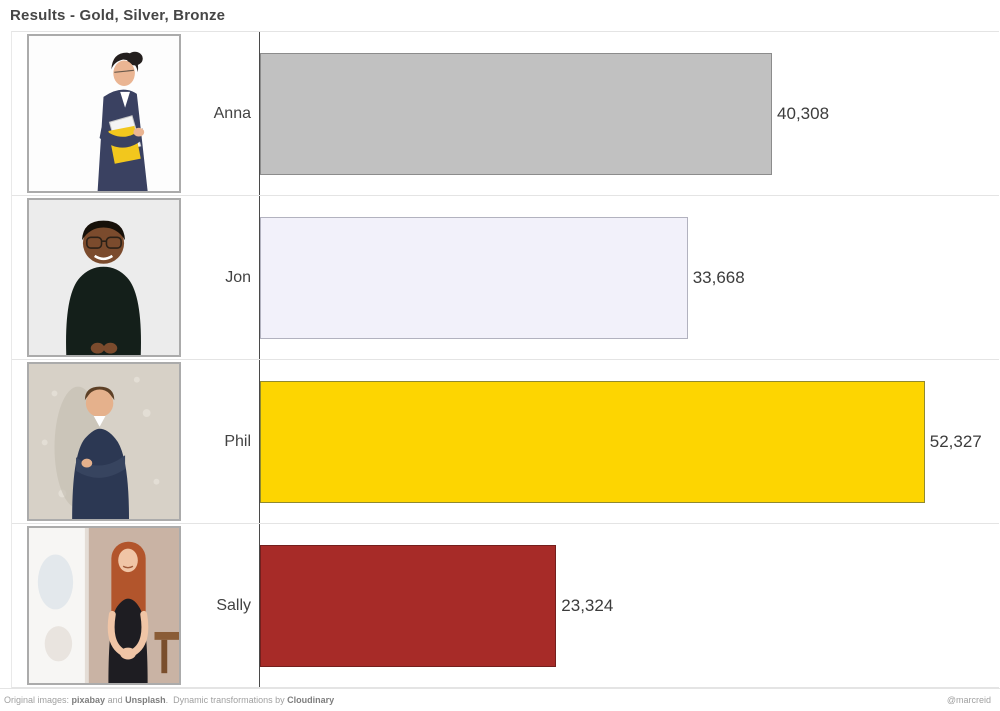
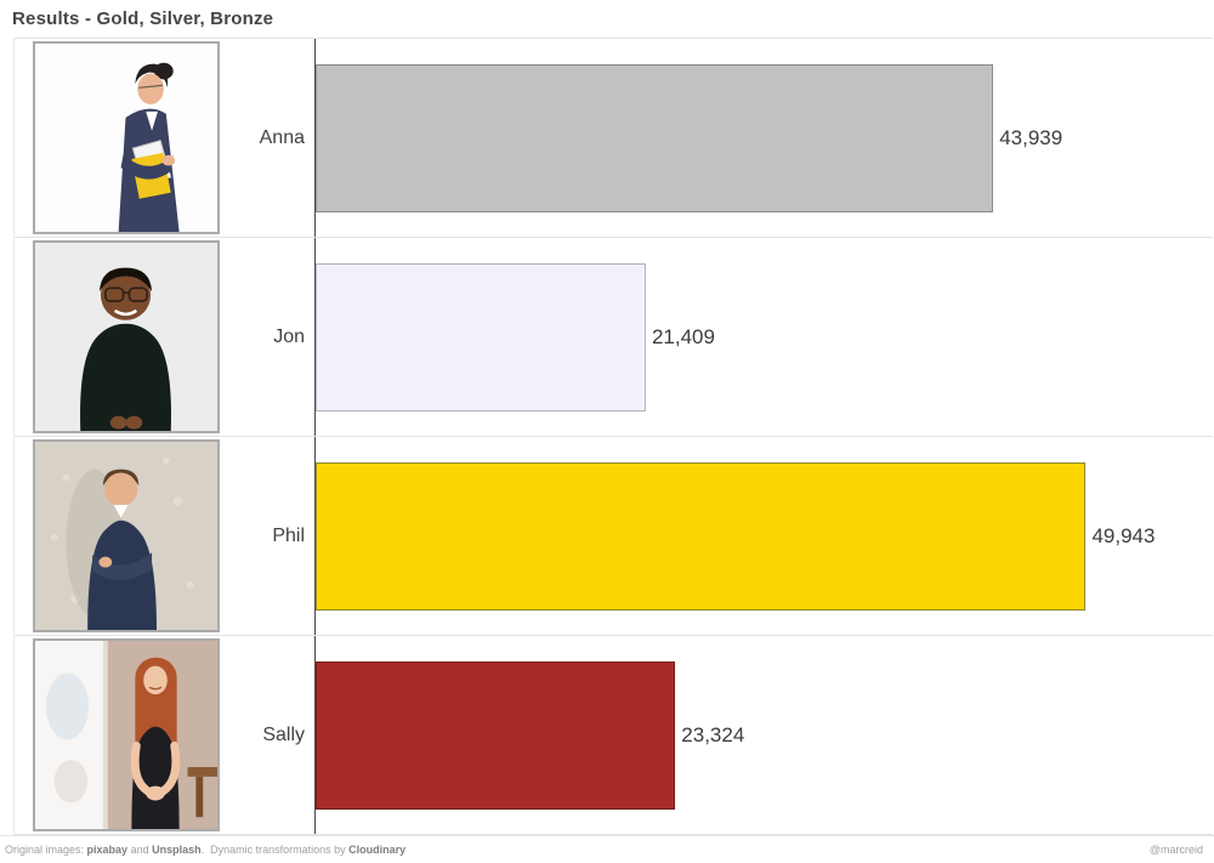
Anna: 40,308 -> 43,939
Jon: 33,668 -> 21,409
Phil: 52,327 -> 49,943
